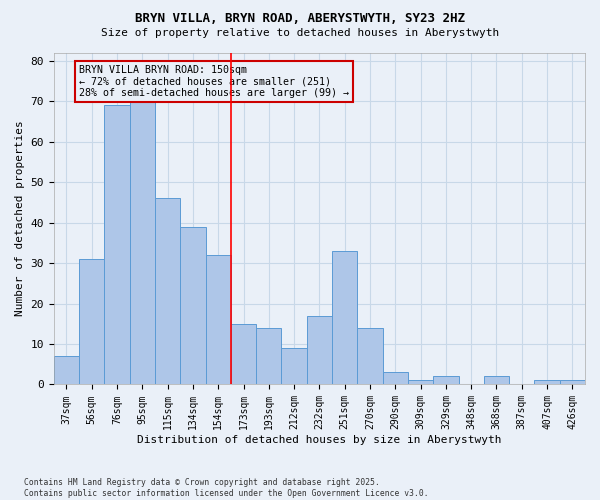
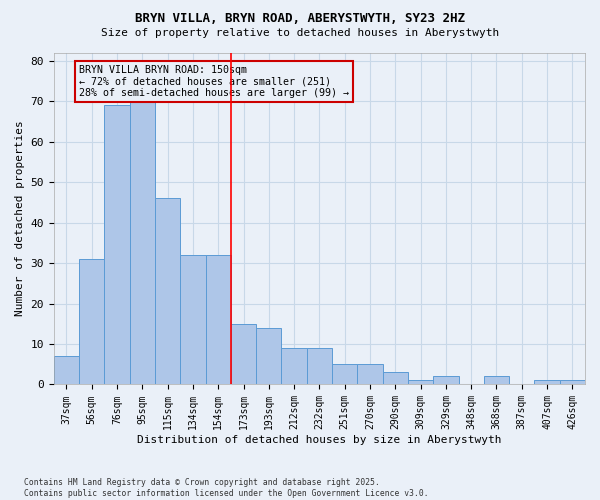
134sqm: 39 -> 32
232sqm: 17 -> 9
251sqm: 33 -> 5
270sqm: 14 -> 5
